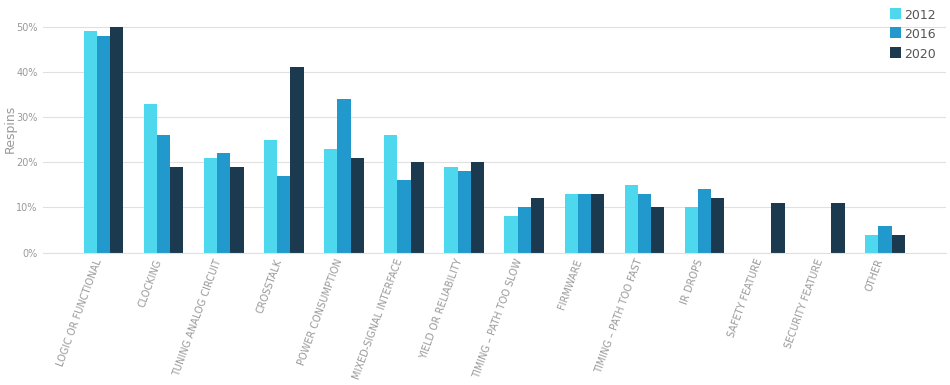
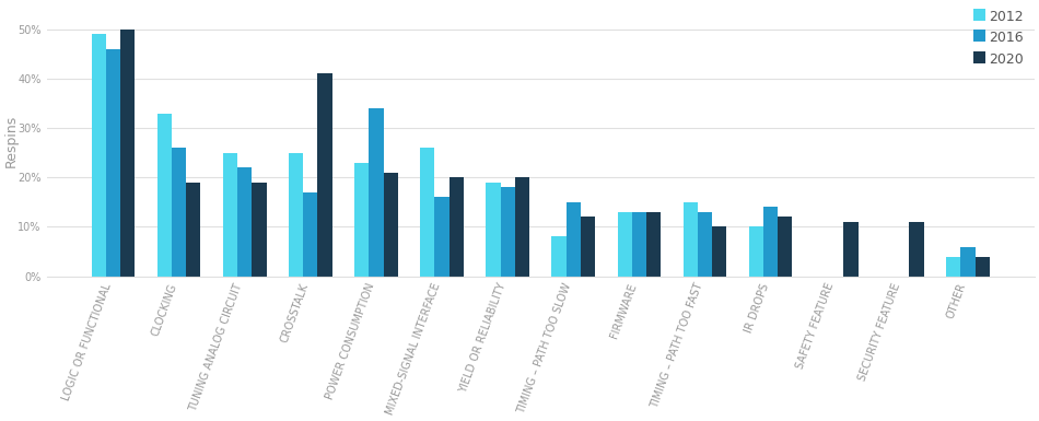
2016/LOGIC OR FUNCTIONAL: 48% -> 46%
2012/TUNING ANALOG CIRCUIT: 21% -> 25%
2016/TIMING – PATH TOO SLOW: 10% -> 15%
